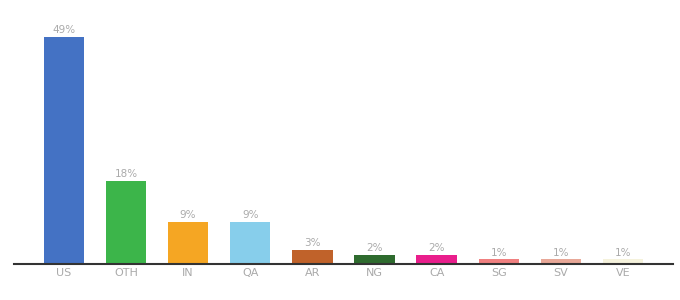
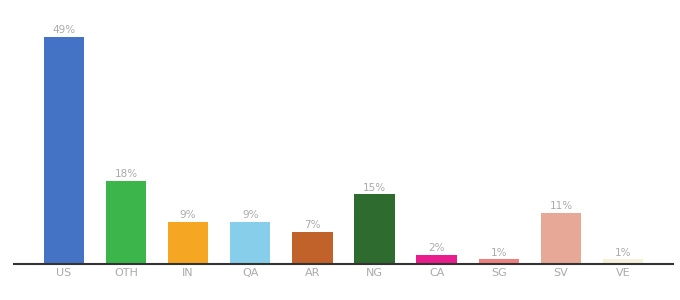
AR: 3% -> 7%
NG: 2% -> 15%
SV: 1% -> 11%
